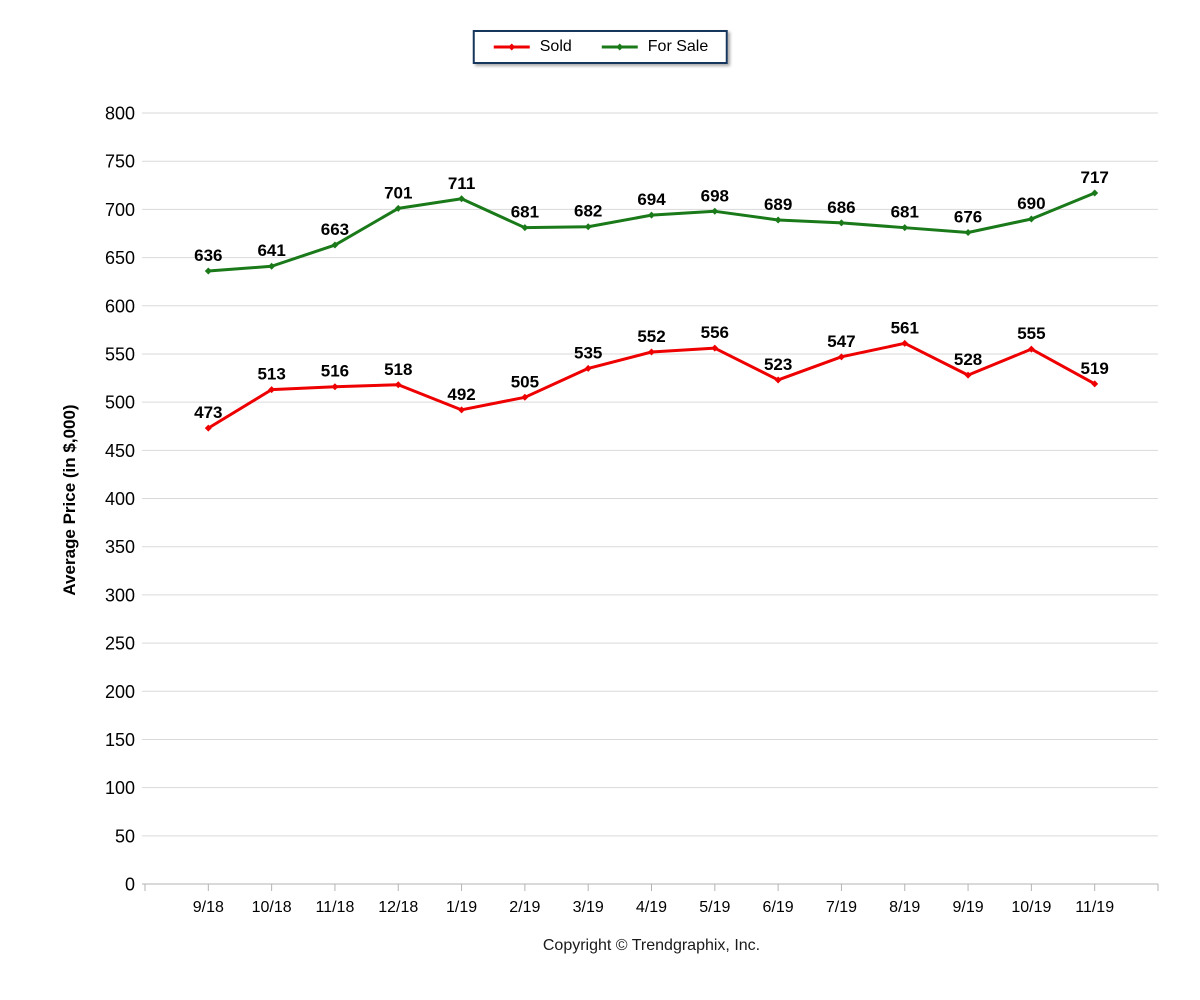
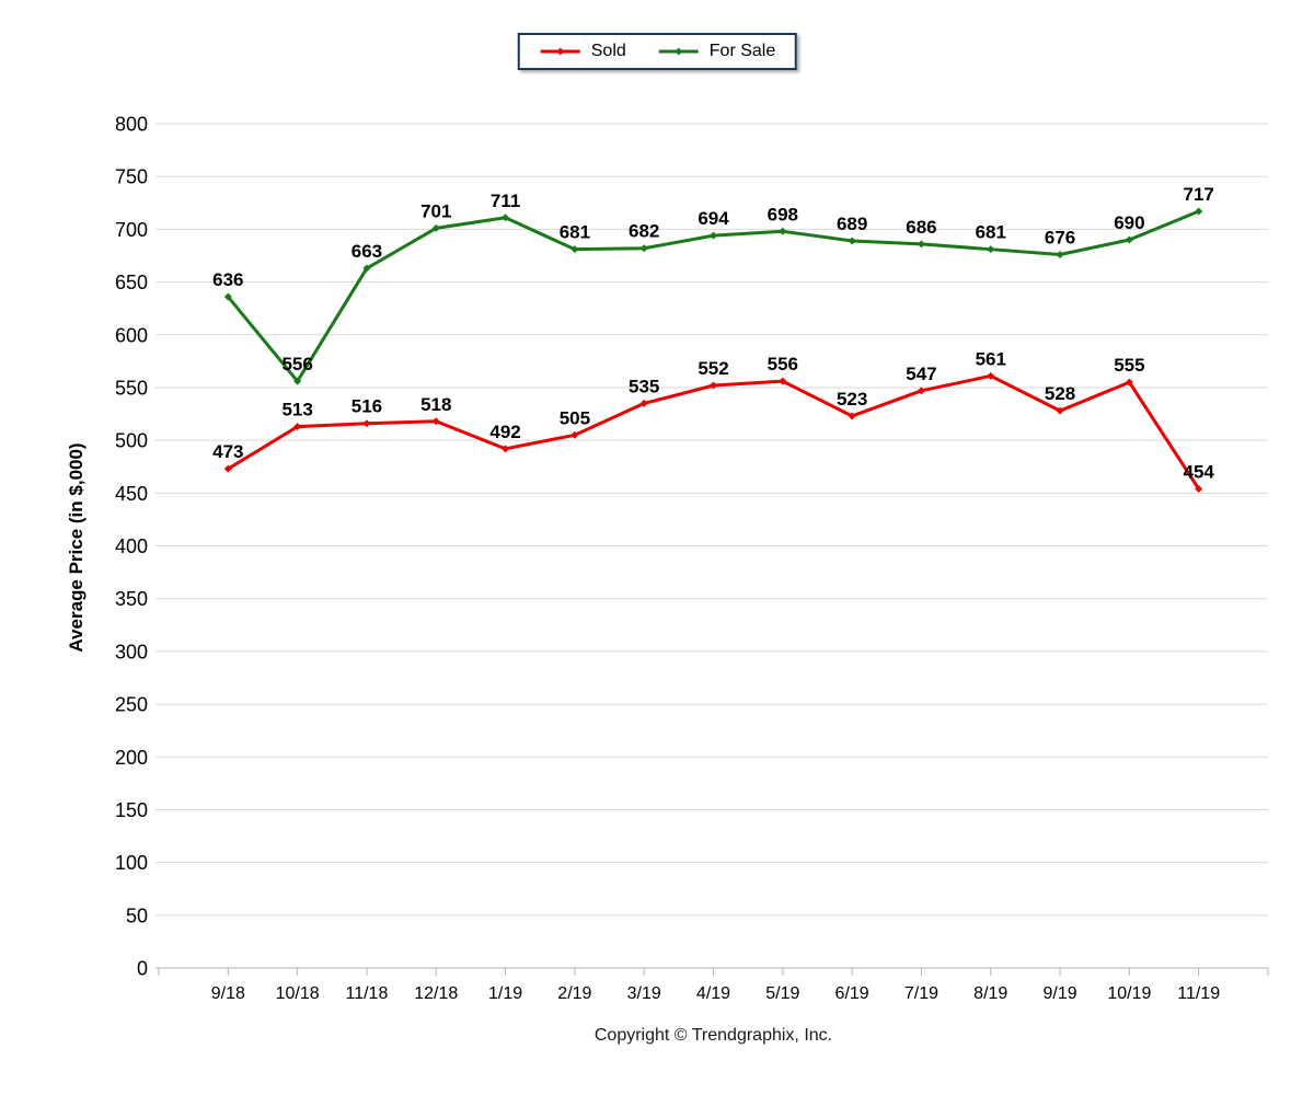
For Sale/10/18: 641 -> 556
Sold/11/19: 519 -> 454
